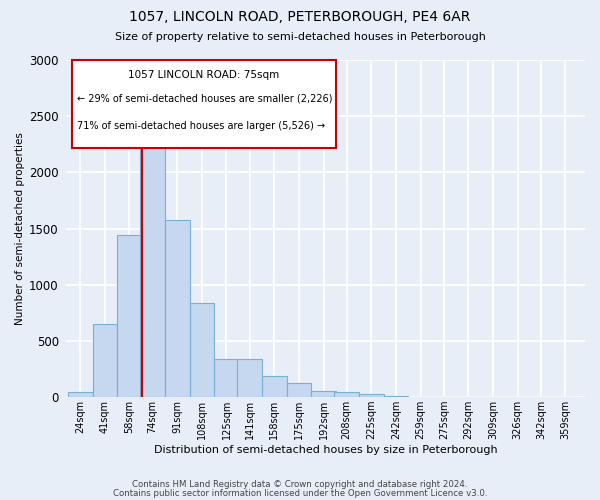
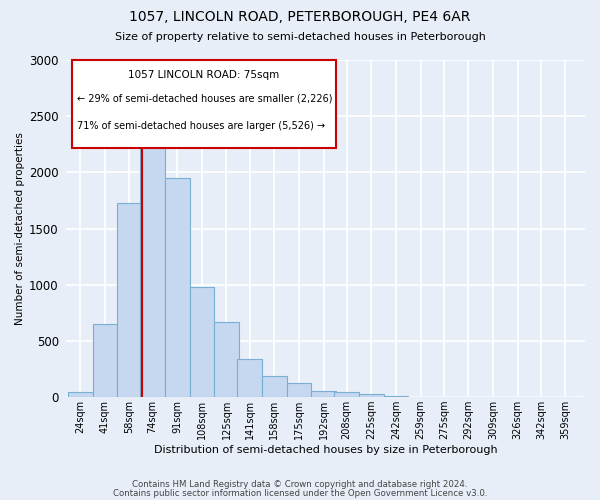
58sqm: 1440 -> 1730
91sqm: 1580 -> 1950
108sqm: 840 -> 980
125sqm: 340 -> 670
